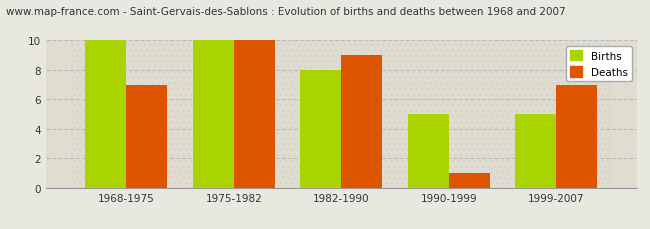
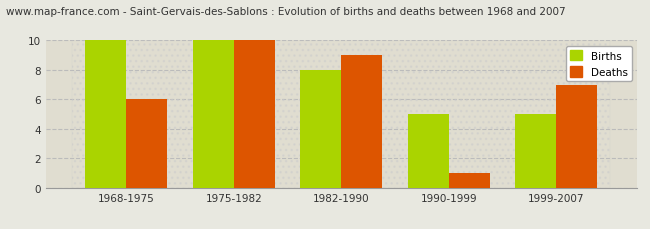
Deaths/1968-1975: 7 -> 6
